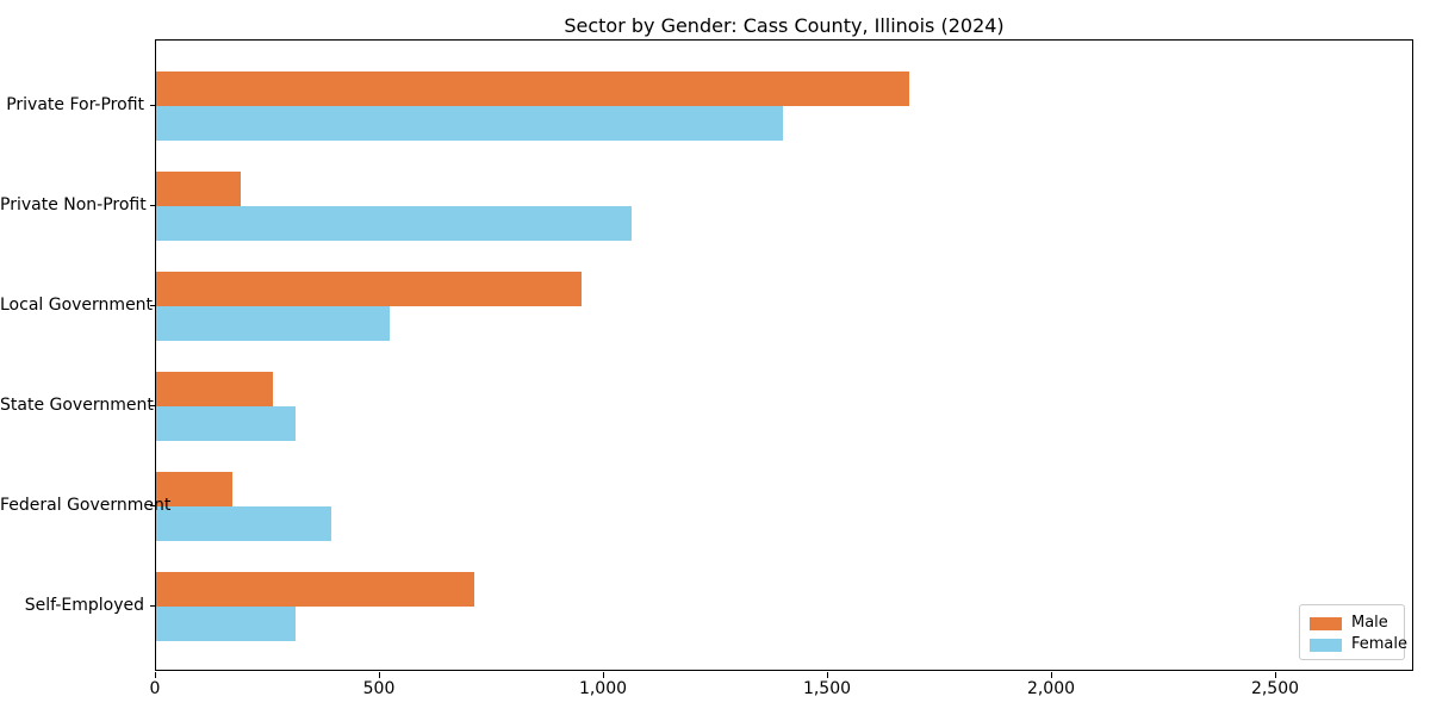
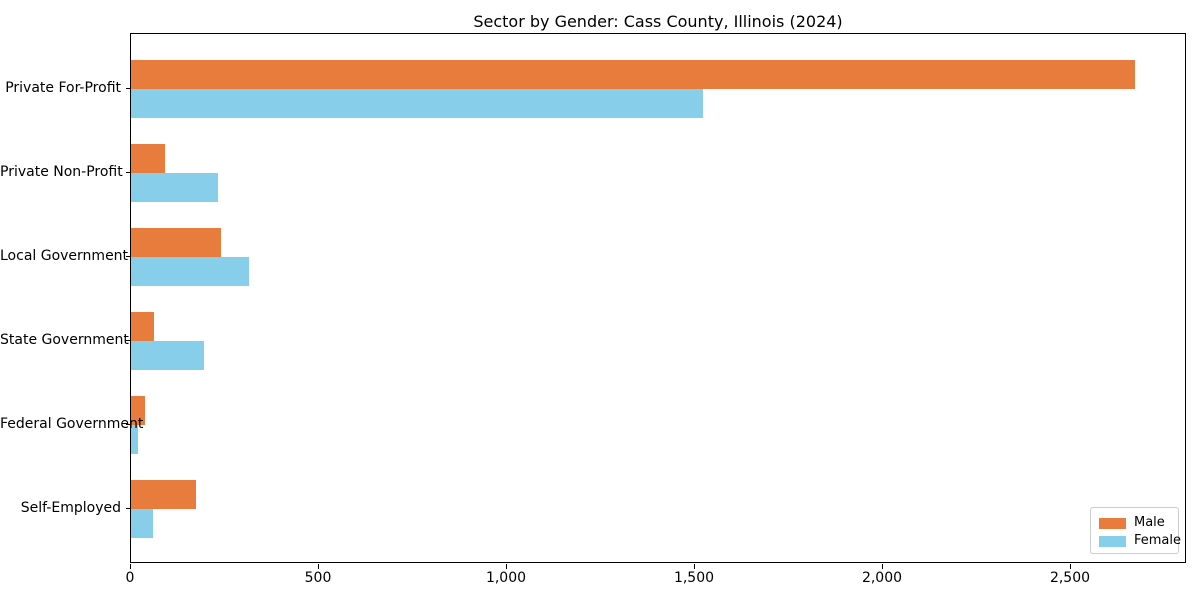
Male/Private For-Profit: 1680 -> 2670
Female/Private For-Profit: 1400 -> 1520
Male/Private Non-Profit: 190 -> 90
Female/Private Non-Profit: 1060 -> 230
Male/Local Government: 950 -> 240
Female/Local Government: 520 -> 310
Male/State Government: 260 -> 60
Female/State Government: 310 -> 190
Male/Federal Government: 170 -> 40
Female/Federal Government: 390 -> 20
Male/Self-Employed: 710 -> 170
Female/Self-Employed: 310 -> 60
